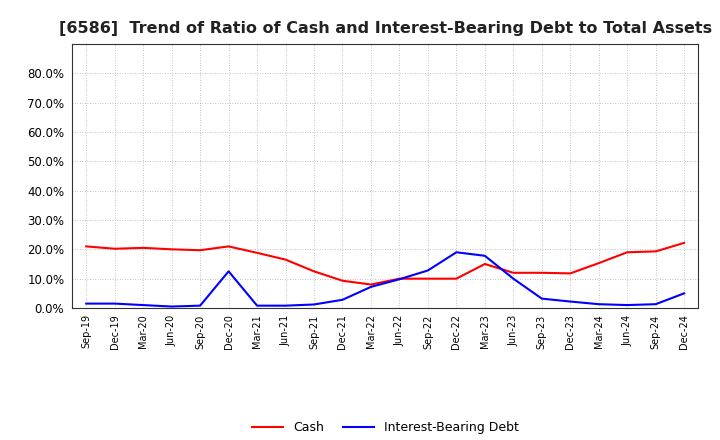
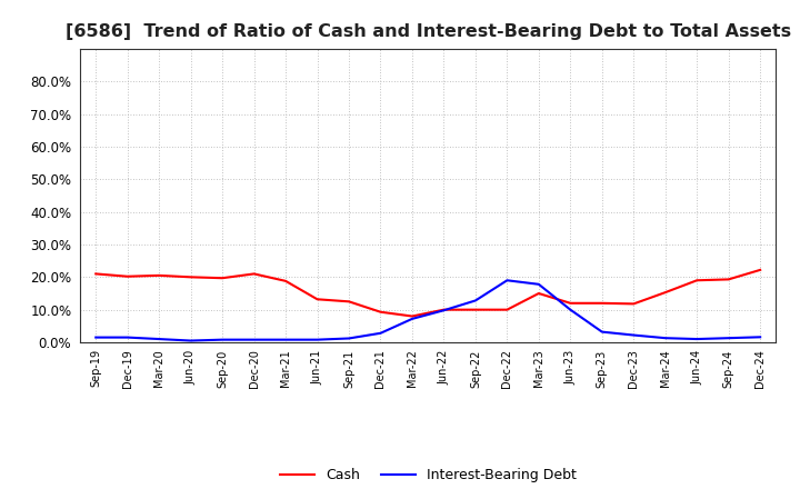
Interest-Bearing Debt/Dec-20: 12.5% -> 0.8%
Cash/Jun-21: 16.5% -> 13.2%
Interest-Bearing Debt/Dec-24: 5.0% -> 1.6%
